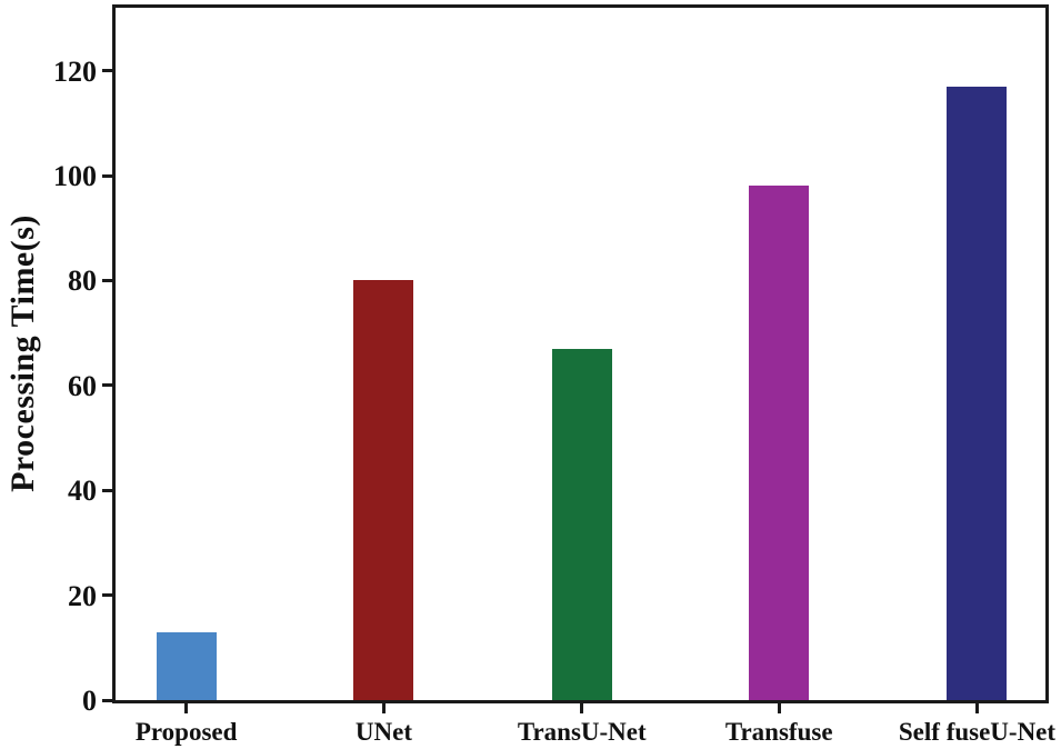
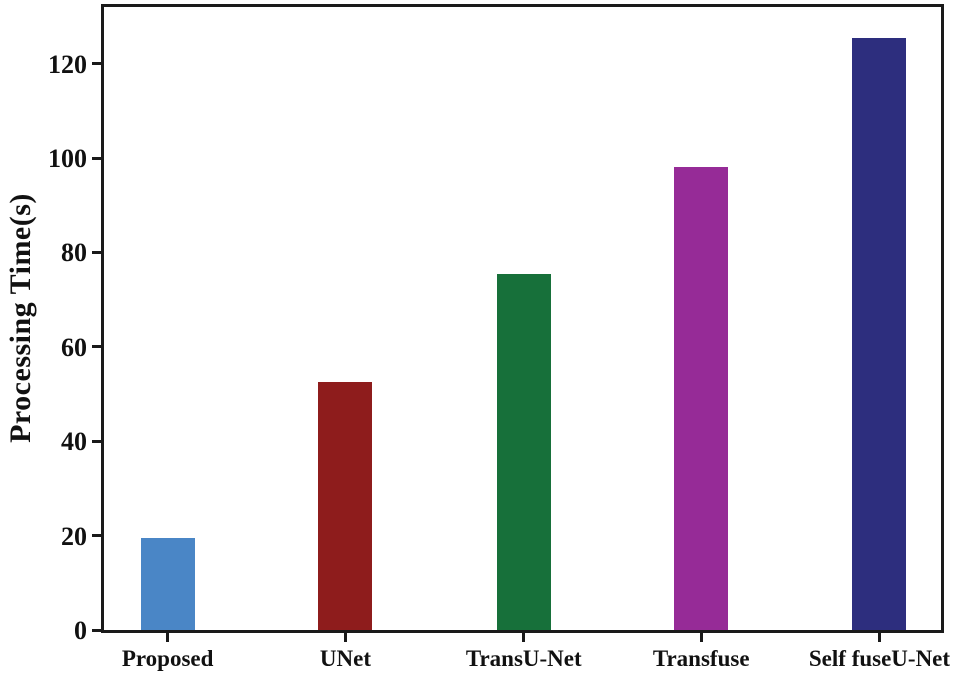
Proposed: 13 -> 20
UNet: 80 -> 52
TransU-Net: 67 -> 76
Self fuseU-Net: 117 -> 126
